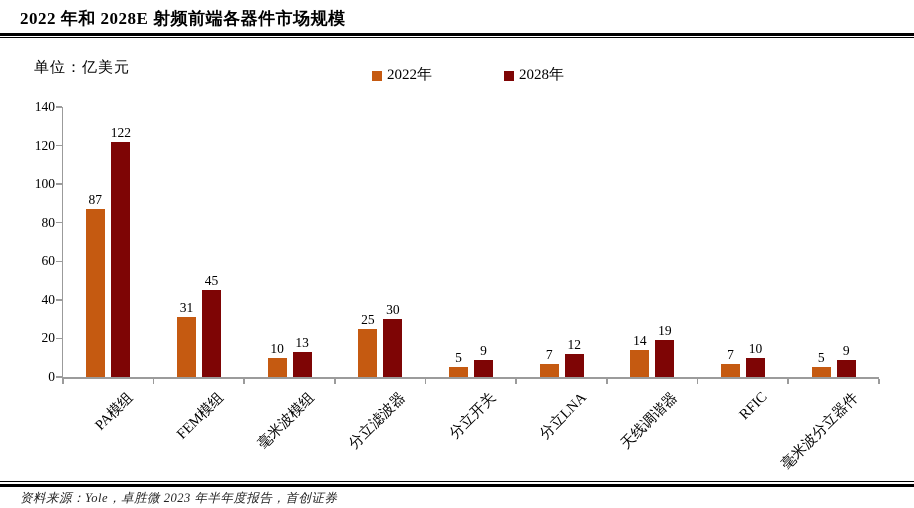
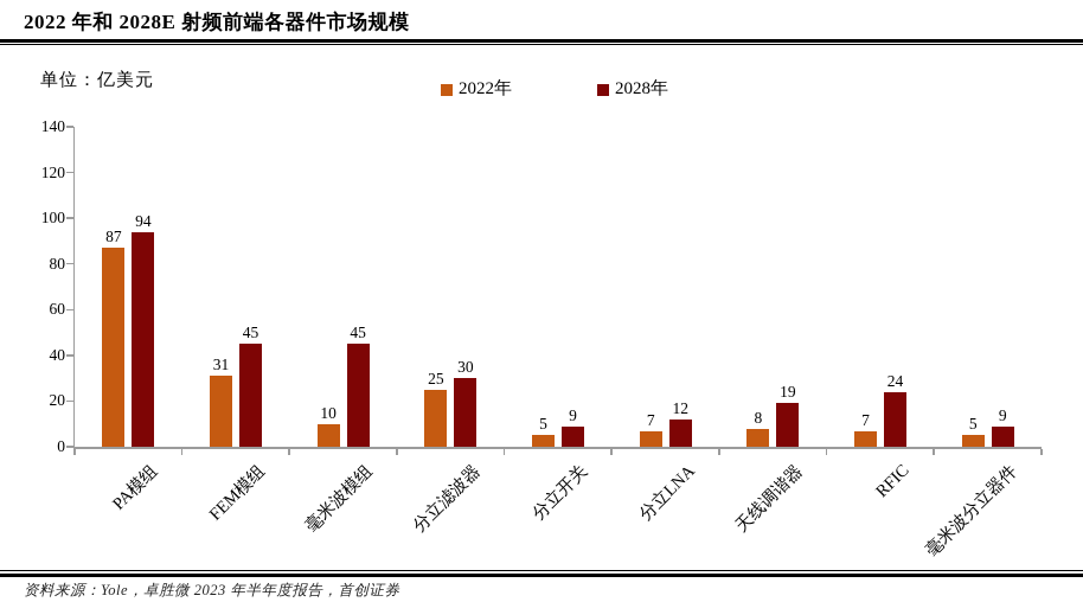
2028年/PA模组: 122 -> 94
2028年/毫米波模组: 13 -> 45
2022年/天线调谐器: 14 -> 8
2028年/RFIC: 10 -> 24
